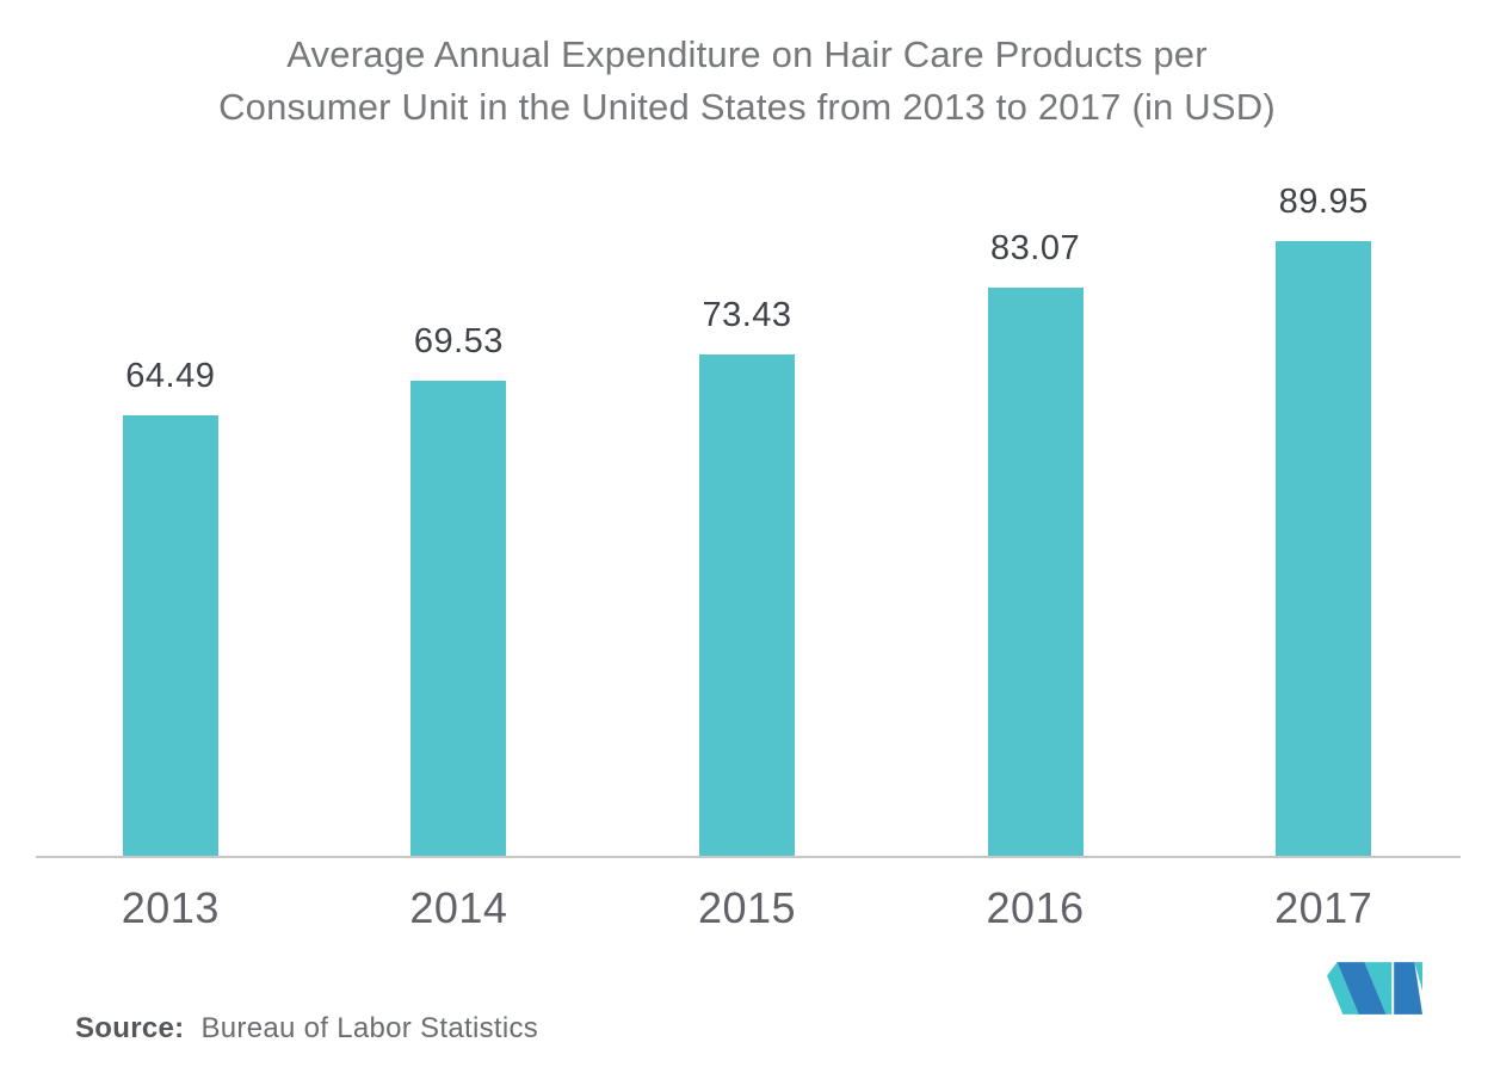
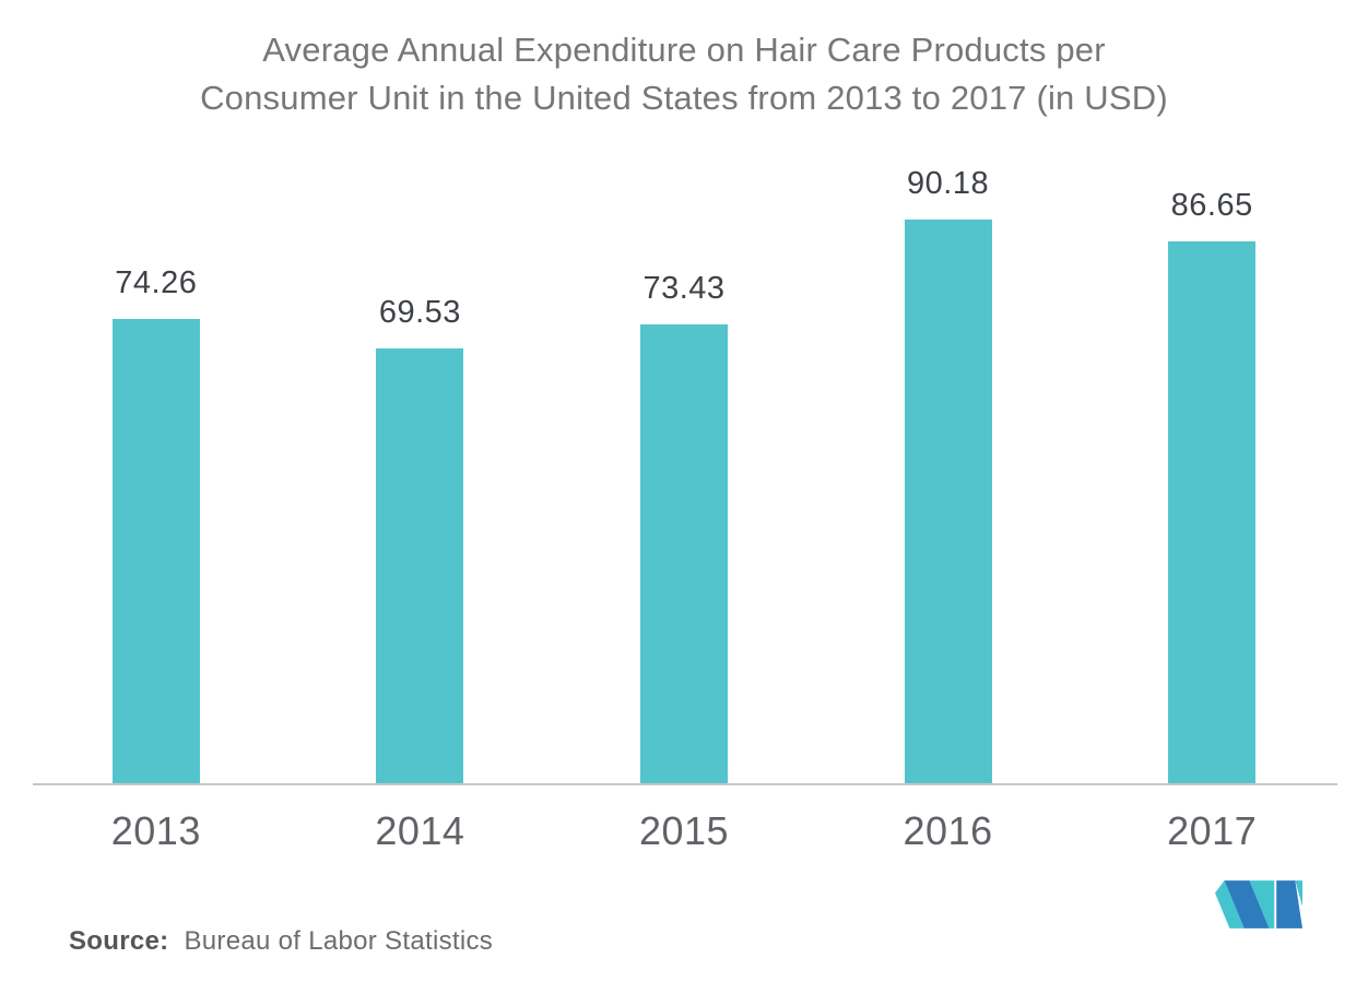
2013: 64.49 -> 74.26
2016: 83.07 -> 90.18
2017: 89.95 -> 86.65
